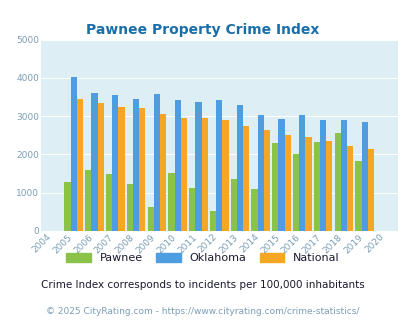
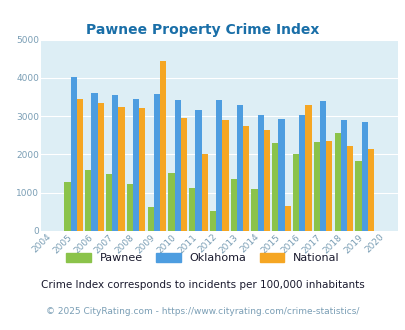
National/2009: 3060 -> 4450
Oklahoma/2011: 3360 -> 3150
National/2011: 2960 -> 2000
National/2015: 2500 -> 650
National/2016: 2460 -> 3300
Oklahoma/2017: 2890 -> 3400
